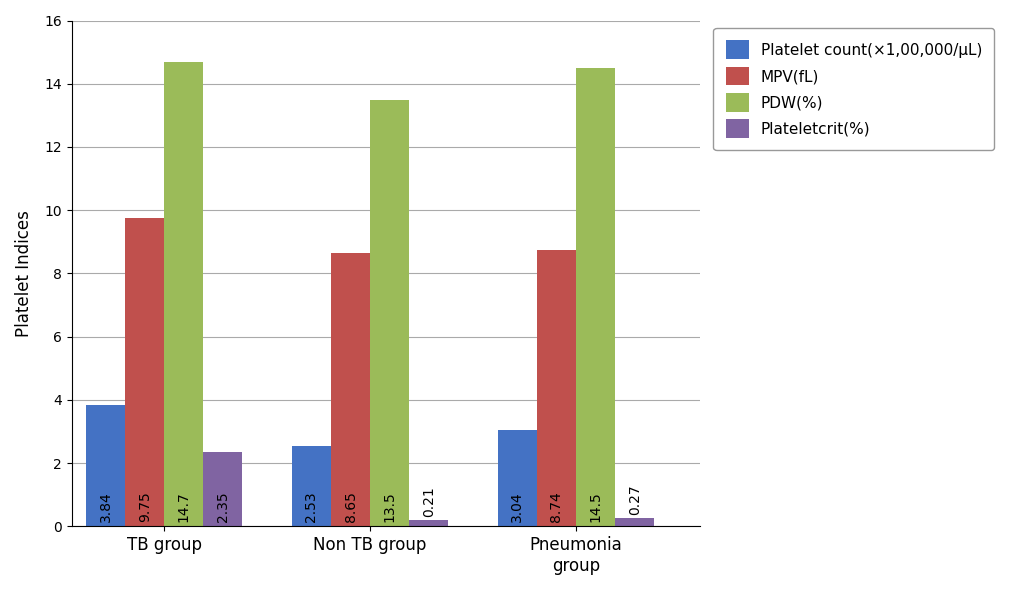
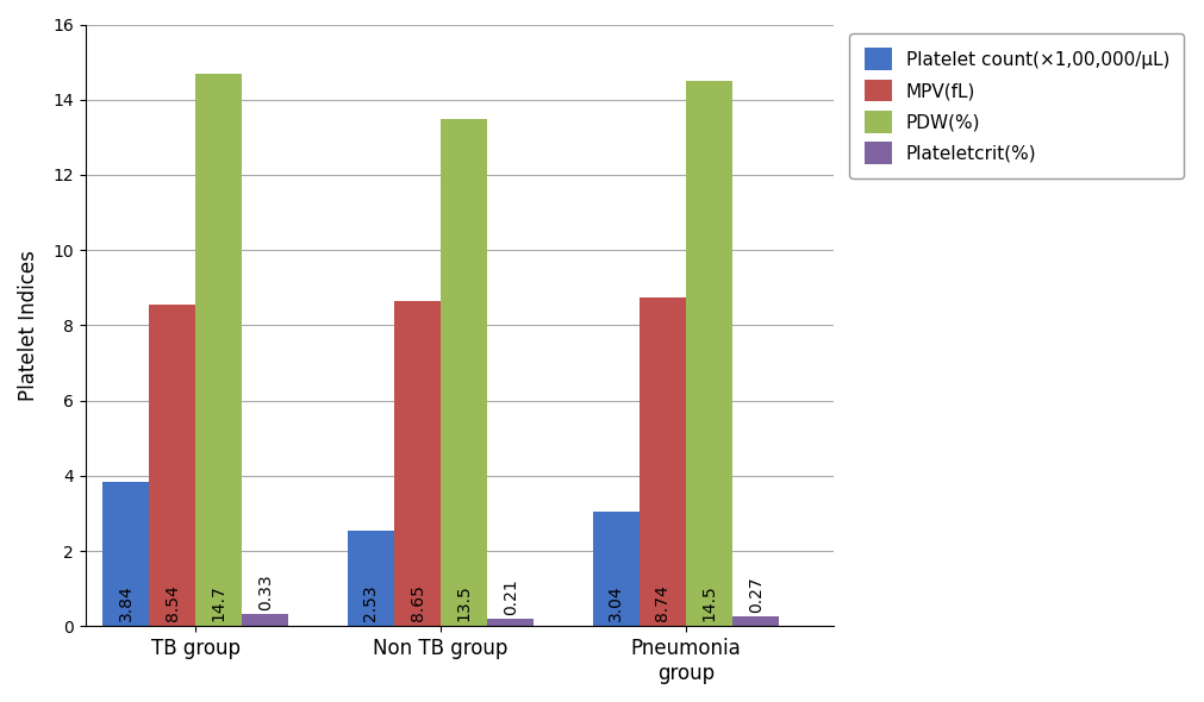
MPV(fL)/TB group: 9.75 -> 8.54
Plateletcrit(%)/TB group: 2.35 -> 0.33
